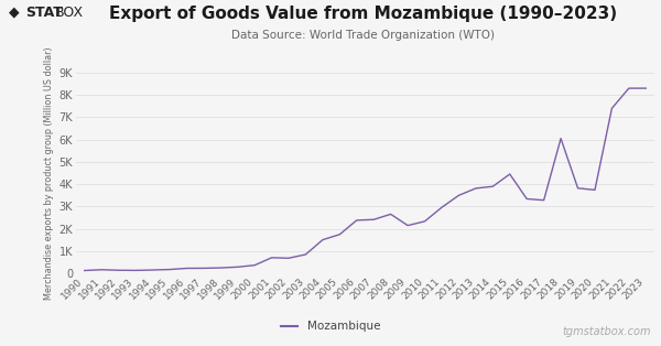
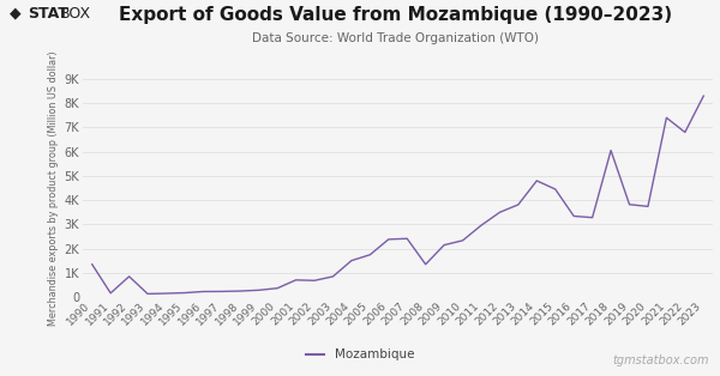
1990: 0.13K -> 1.35K
1992: 0.14K -> 0.85K
2008: 2.65K -> 1.35K
2014: 3.90K -> 4.80K
2022: 8.30K -> 6.80K
